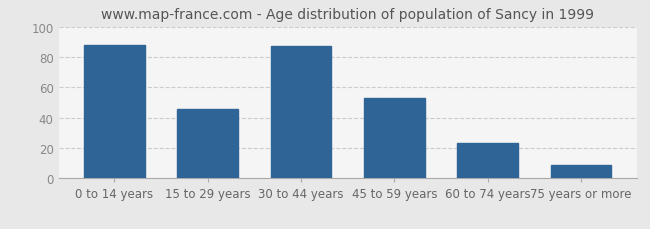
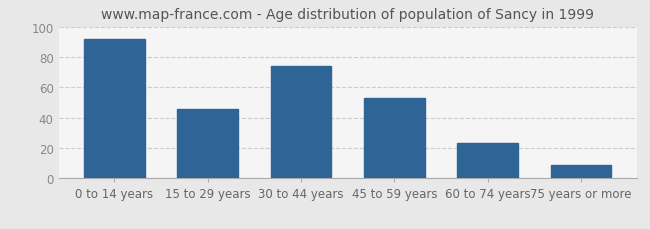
0 to 14 years: 88 -> 92
30 to 44 years: 87 -> 74
